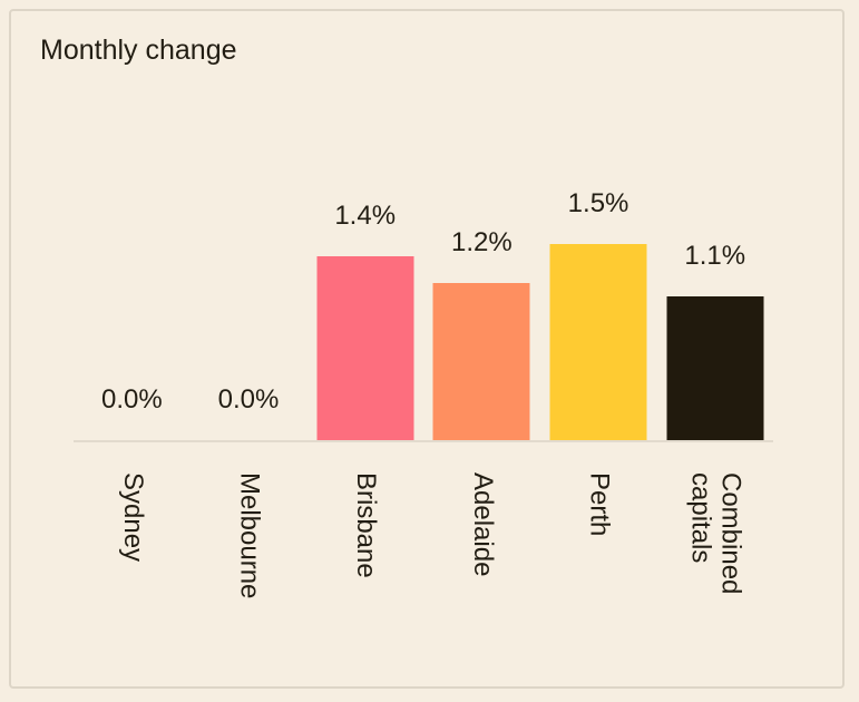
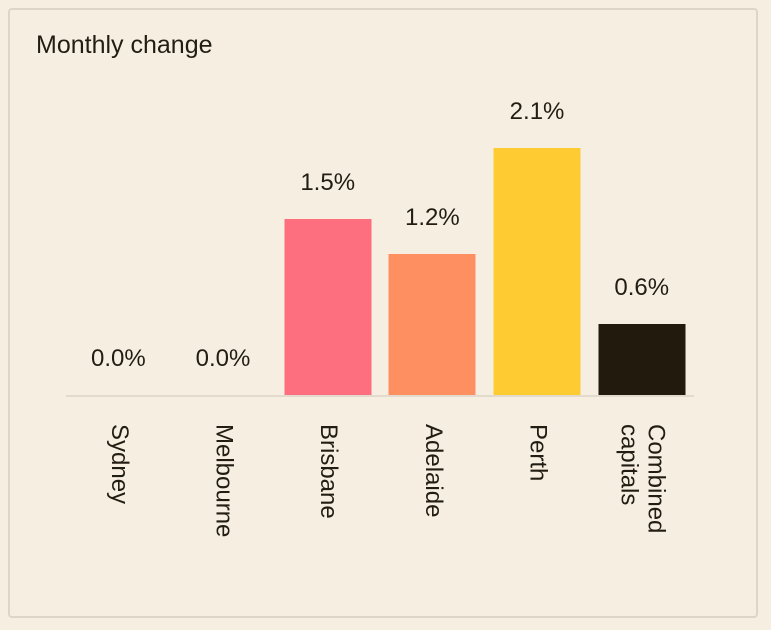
Brisbane: 1.4% -> 1.5%
Perth: 1.5% -> 2.1%
Combined capitals: 1.1% -> 0.6%
